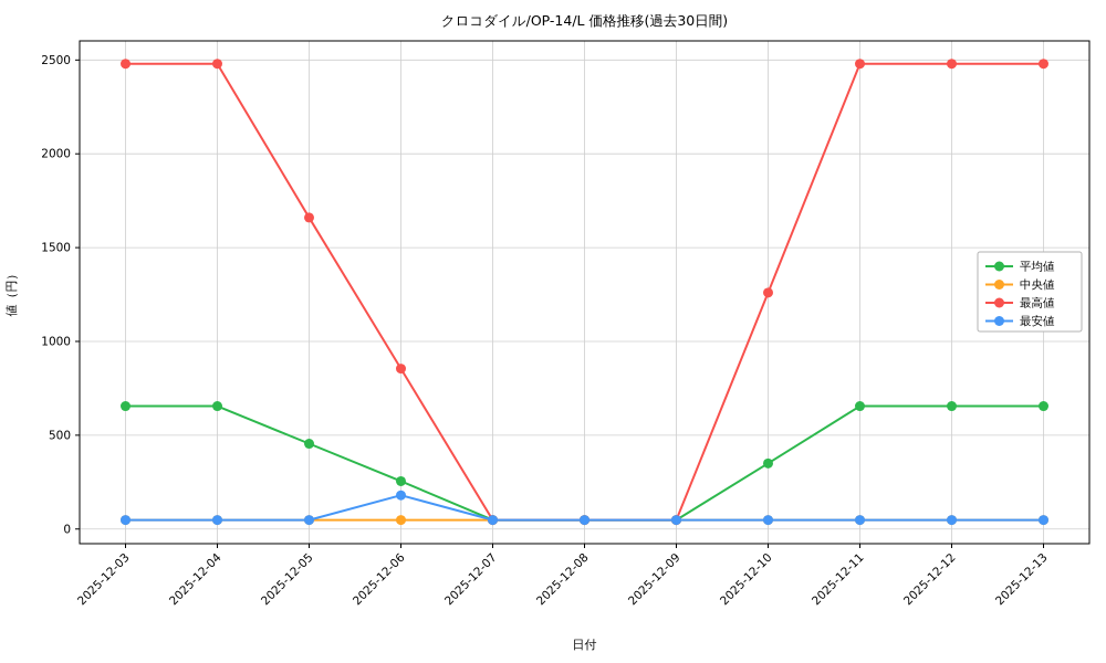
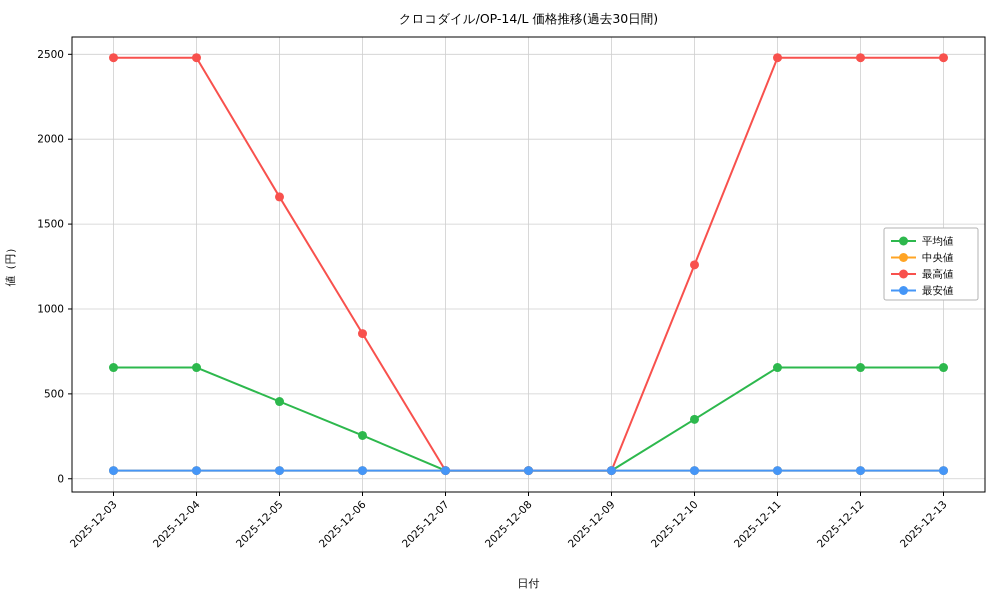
最安値/2025-12-06: 180 -> 50
